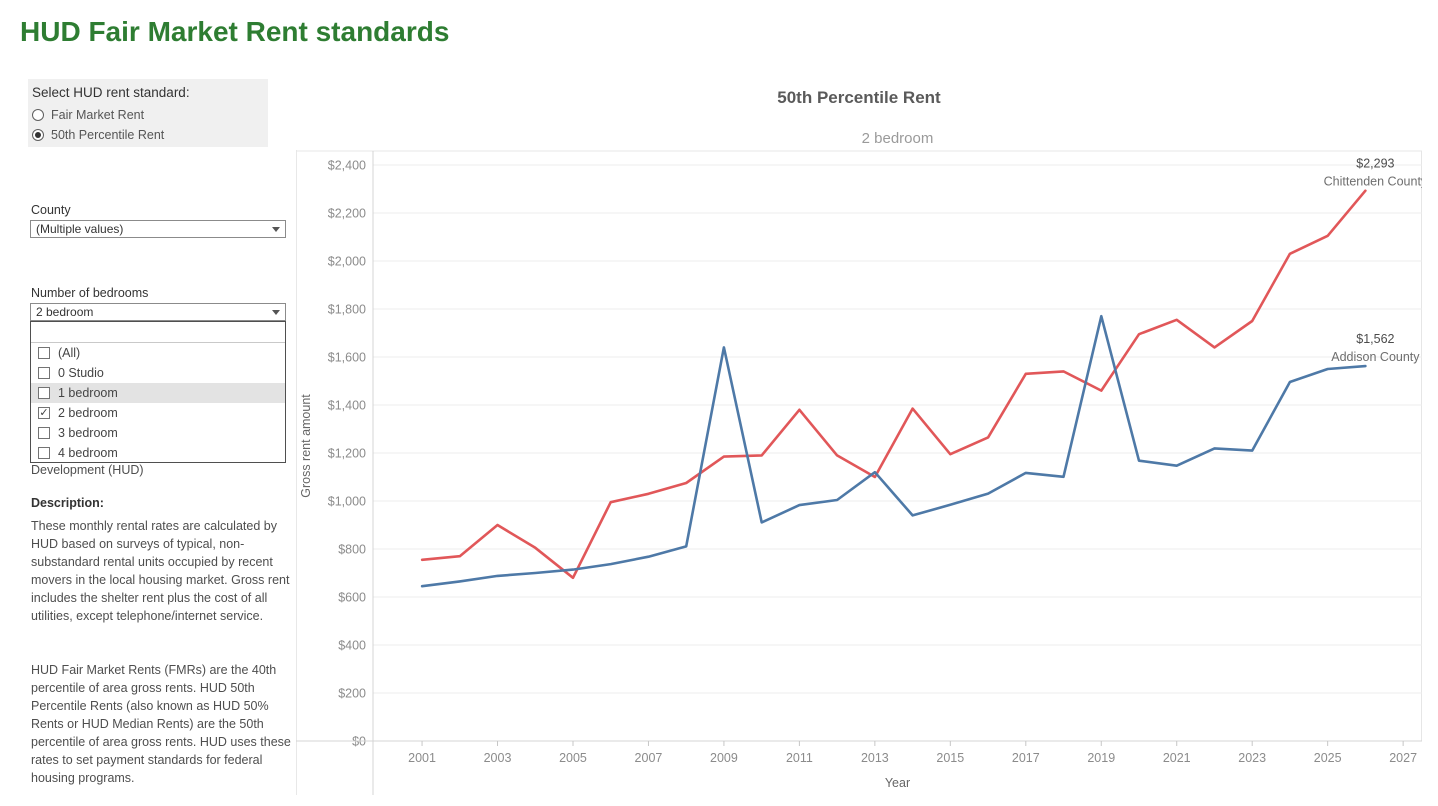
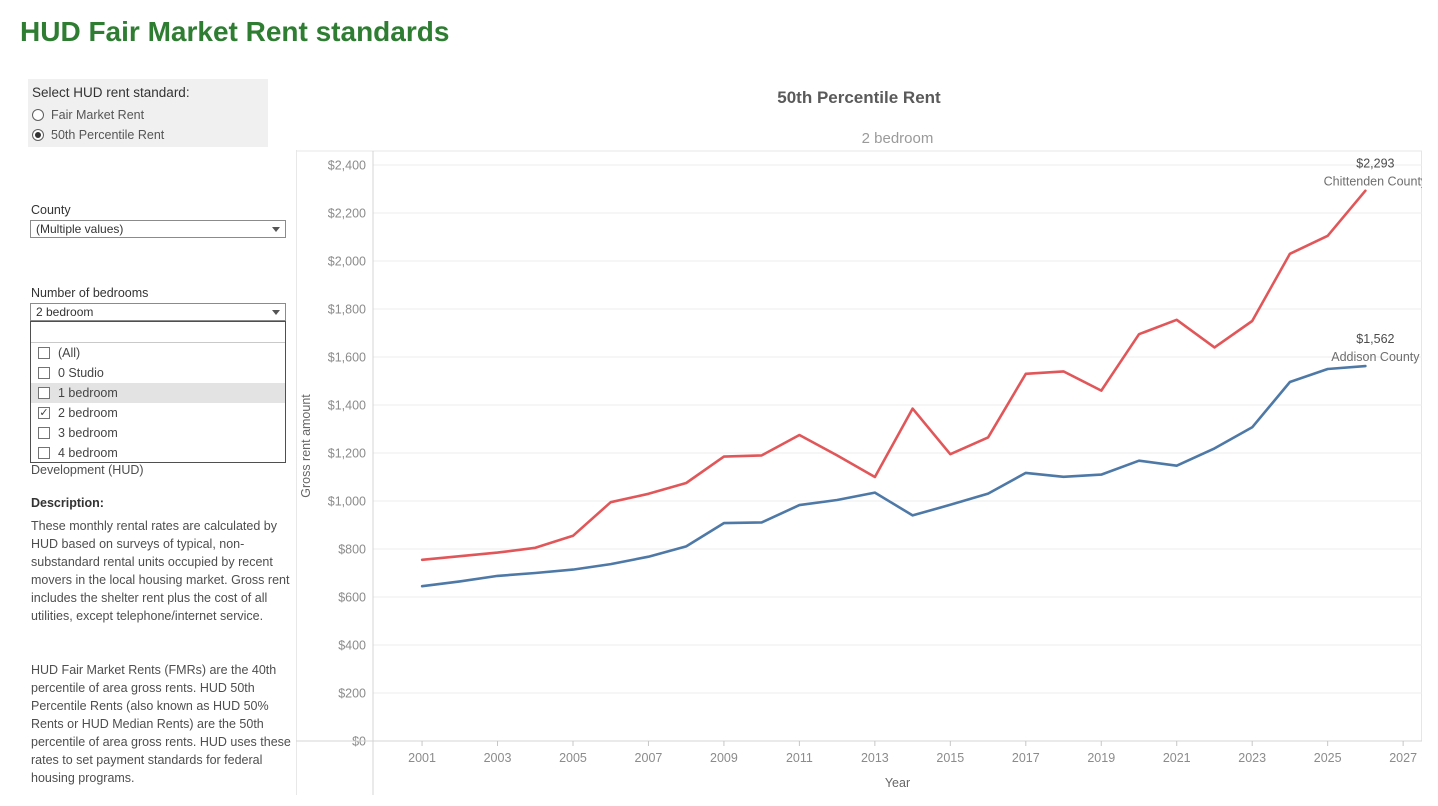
Chittenden County/2003: $900 -> $780
Chittenden County/2005: $680 -> $860
Addison County/2009: $1640 -> $910
Chittenden County/2011: $1380 -> $1280
Addison County/2013: $1120 -> $1040
Addison County/2019: $1770 -> $1110
Addison County/2023: $1210 -> $1310
